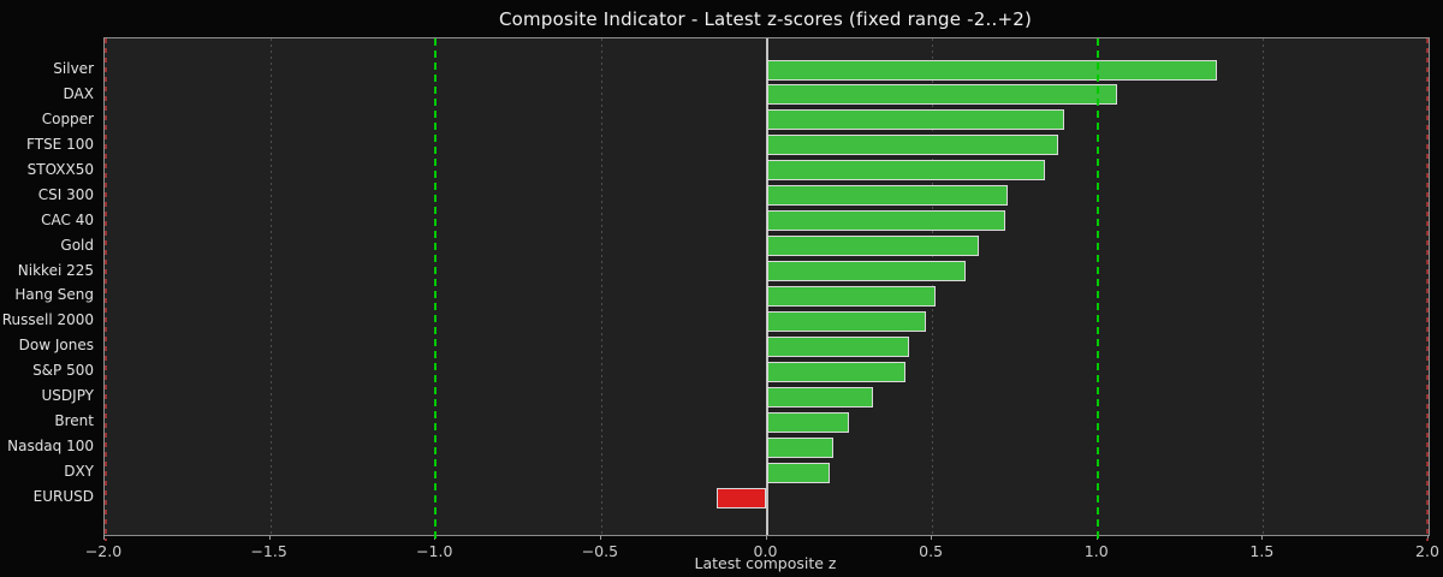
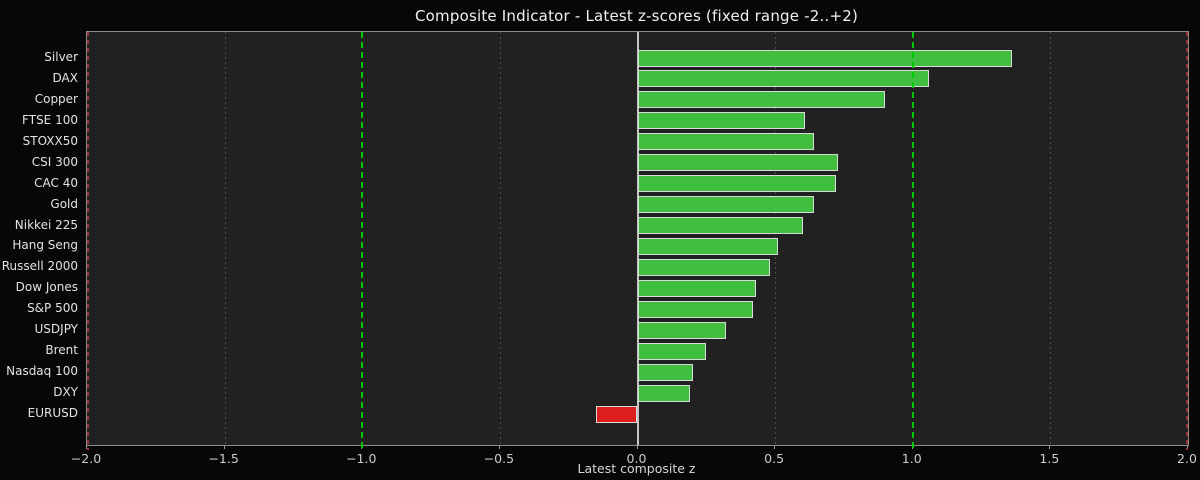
FTSE 100: 0.88 -> 0.61
STOXX50: 0.84 -> 0.64
